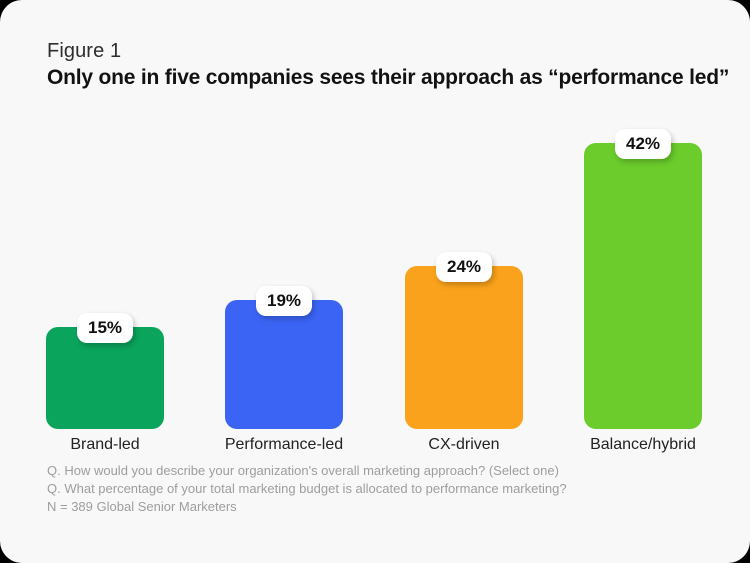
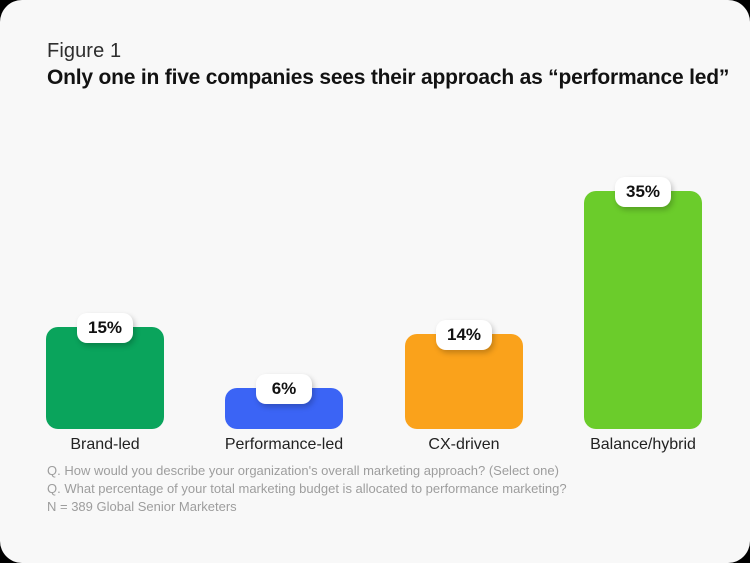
Performance-led: 19% -> 6%
CX-driven: 24% -> 14%
Balance/hybrid: 42% -> 35%
